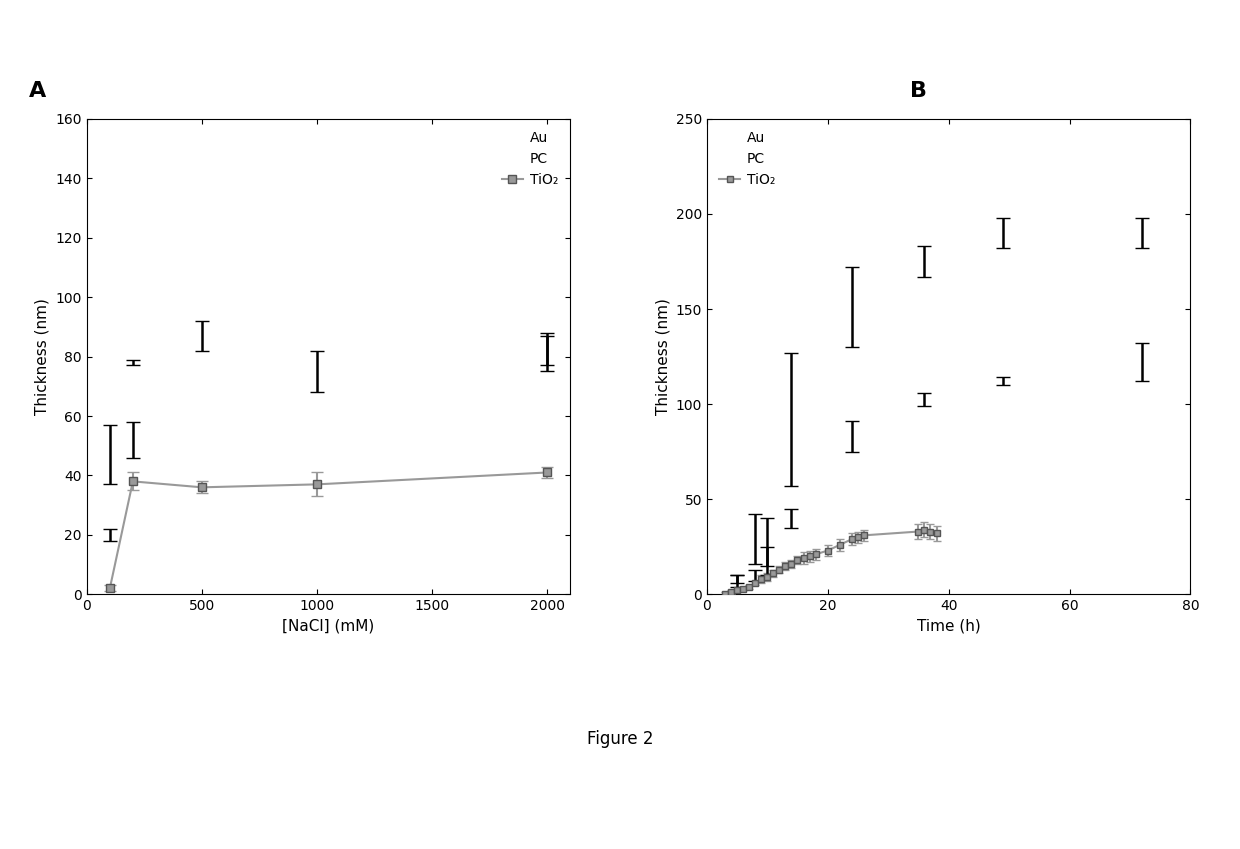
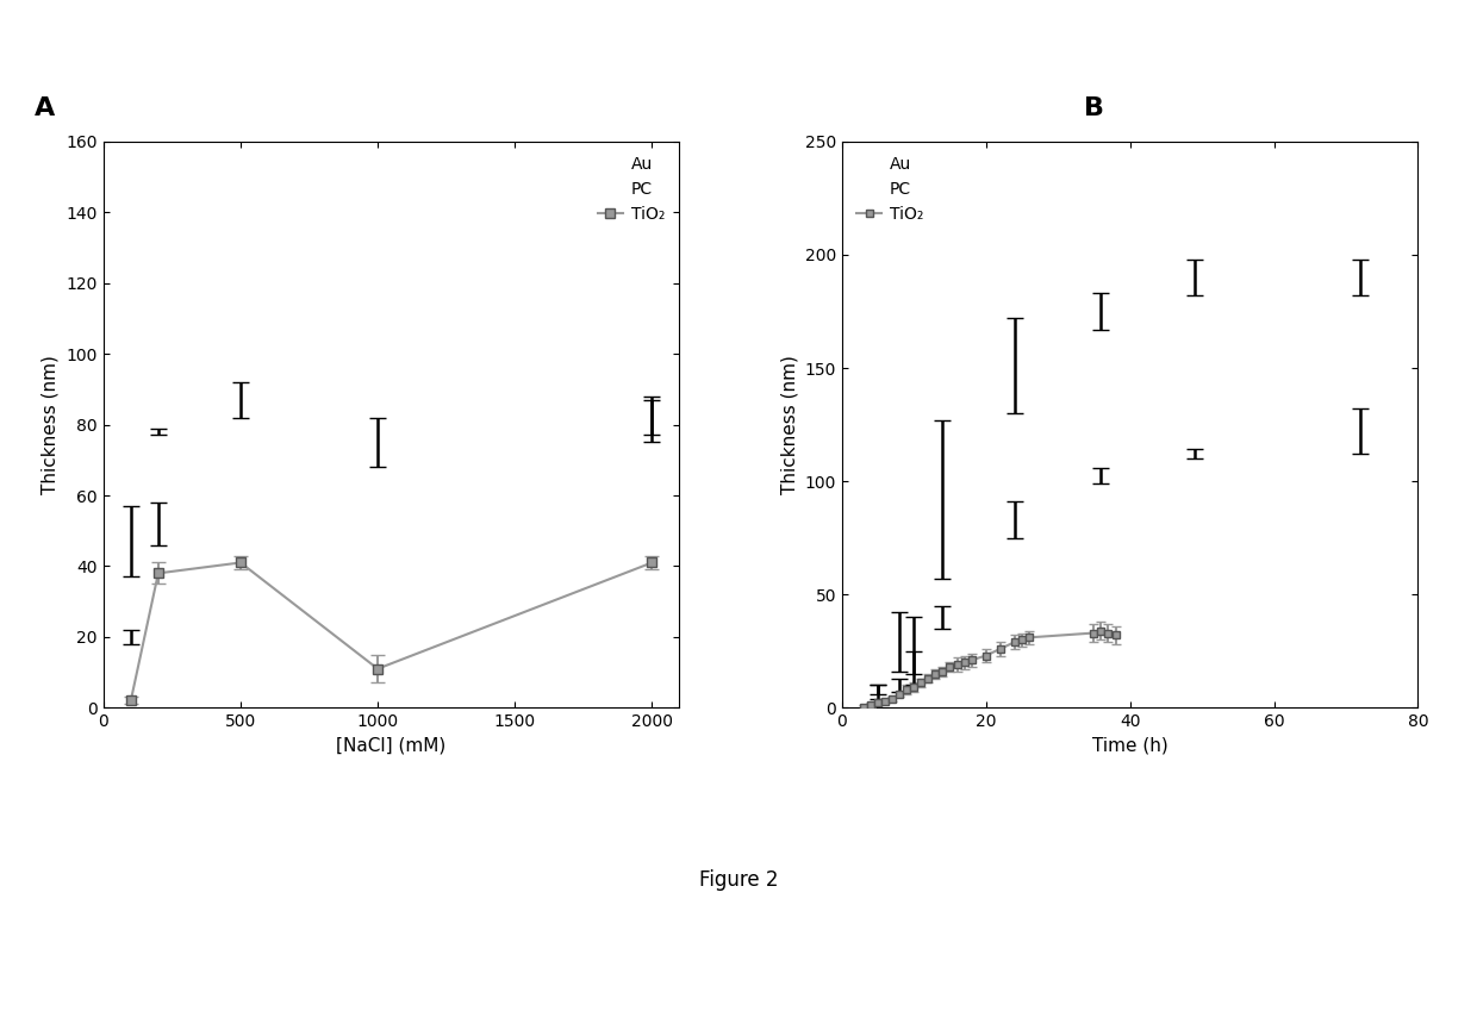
500: 36 -> 41
1000: 37 -> 11
